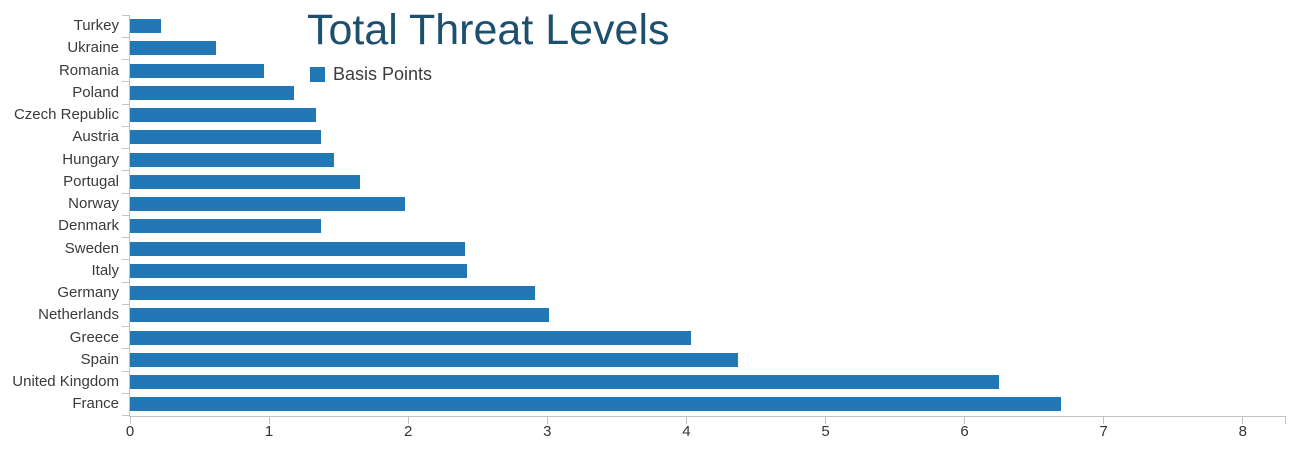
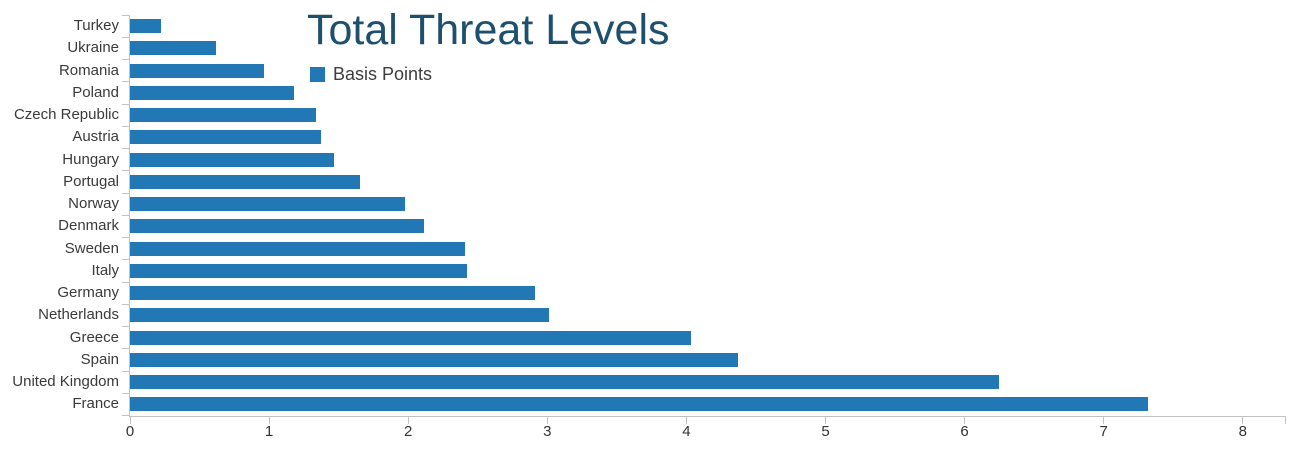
Denmark: 1.37 -> 2.11
France: 6.69 -> 7.32
